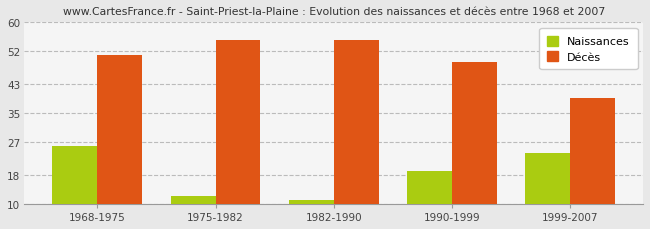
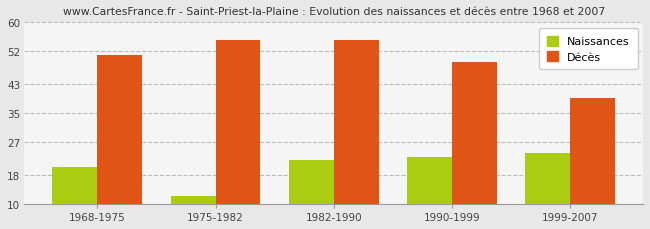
Naissances/1968-1975: 26 -> 20
Naissances/1982-1990: 11 -> 22
Naissances/1990-1999: 19 -> 23
